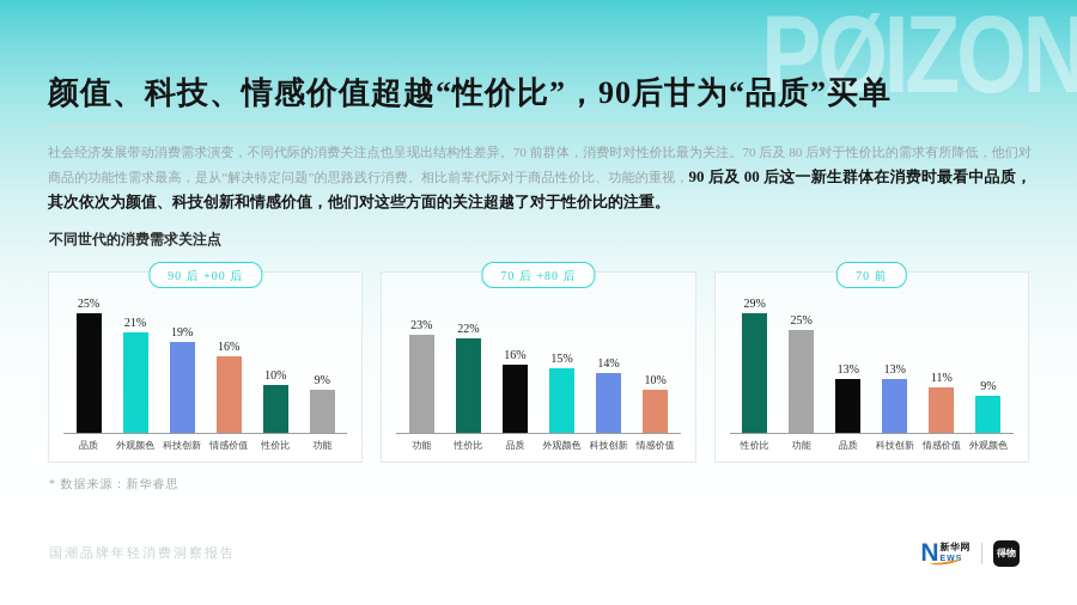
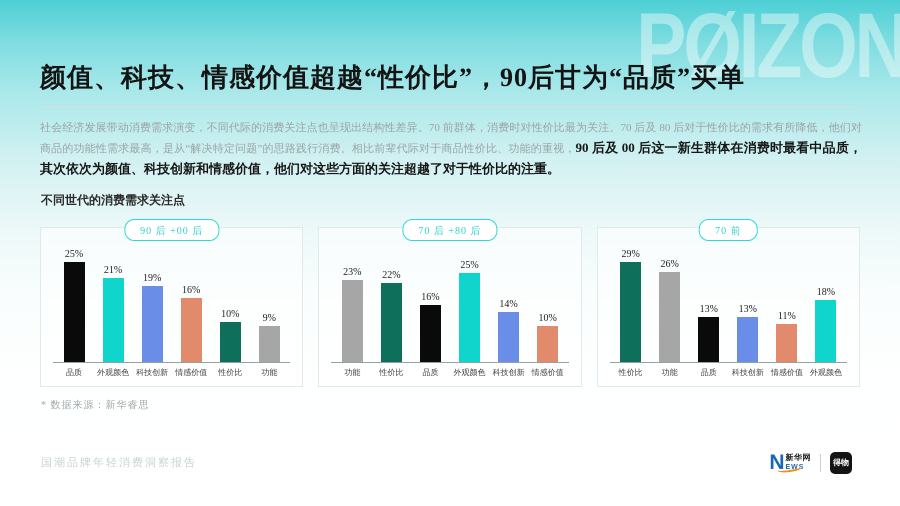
70 后 +80 后/外观颜色: 15% -> 25%
70 前/功能: 25% -> 26%
70 前/外观颜色: 9% -> 18%
